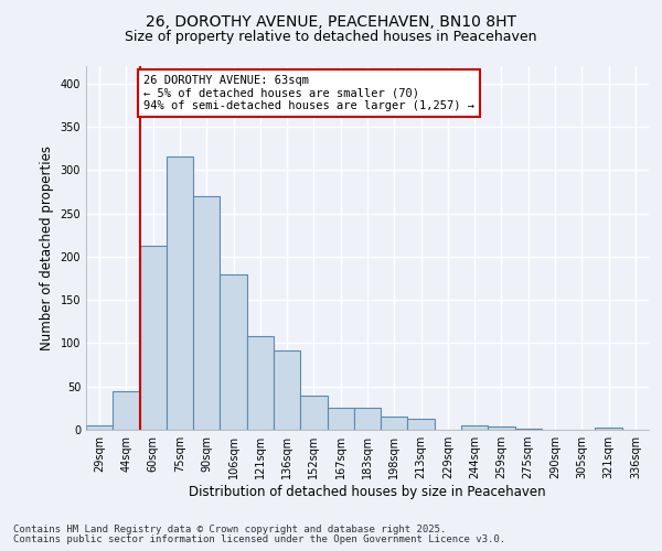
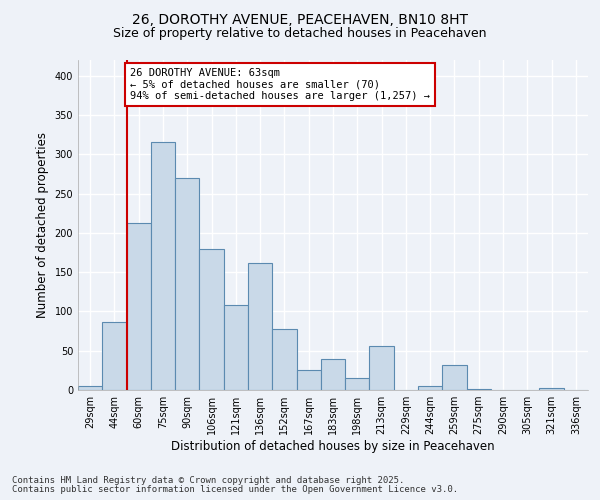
44sqm: 44 -> 86
136sqm: 92 -> 162
152sqm: 40 -> 78
183sqm: 25 -> 40
213sqm: 13 -> 56
259sqm: 4 -> 32
